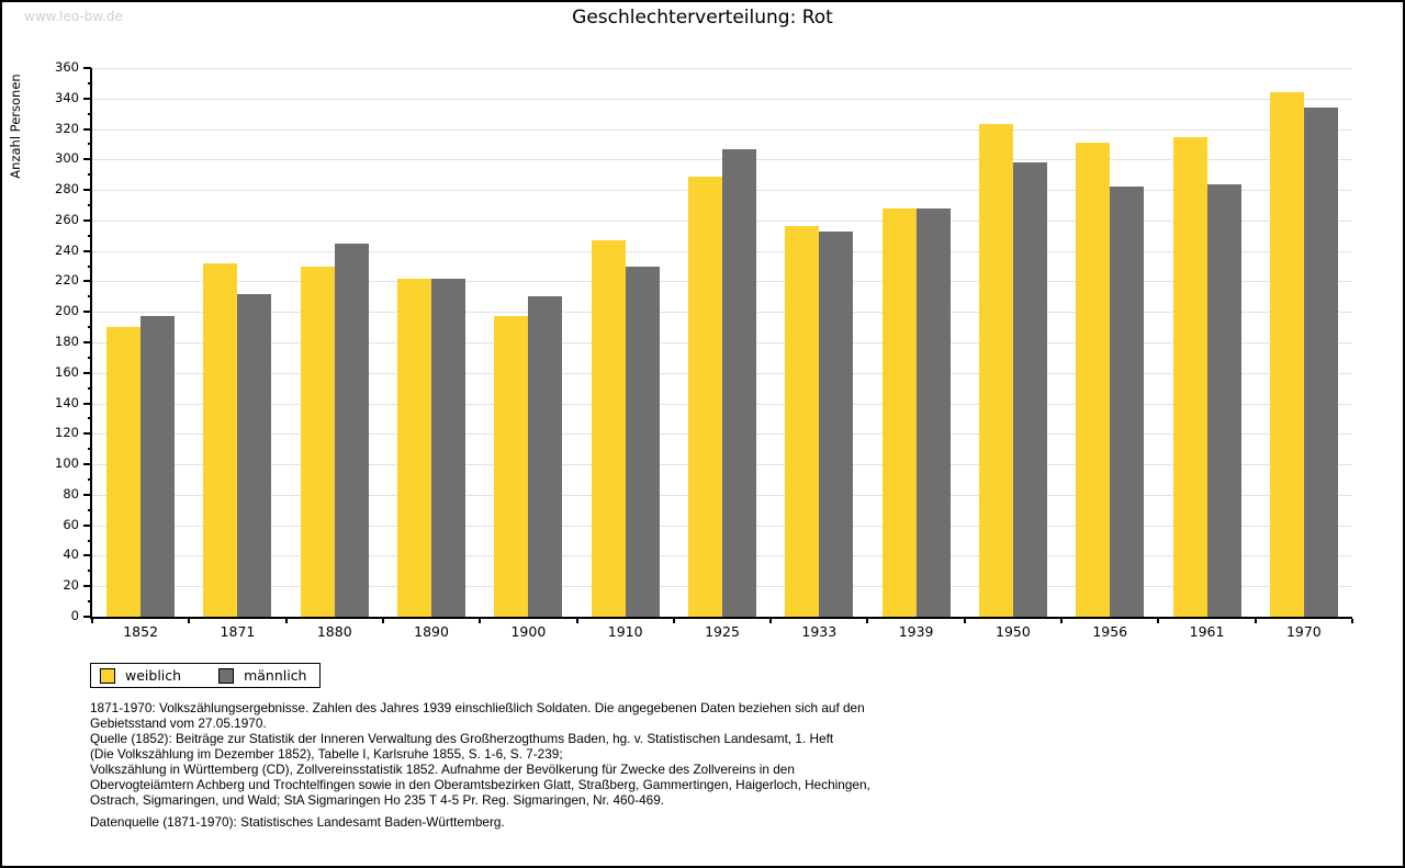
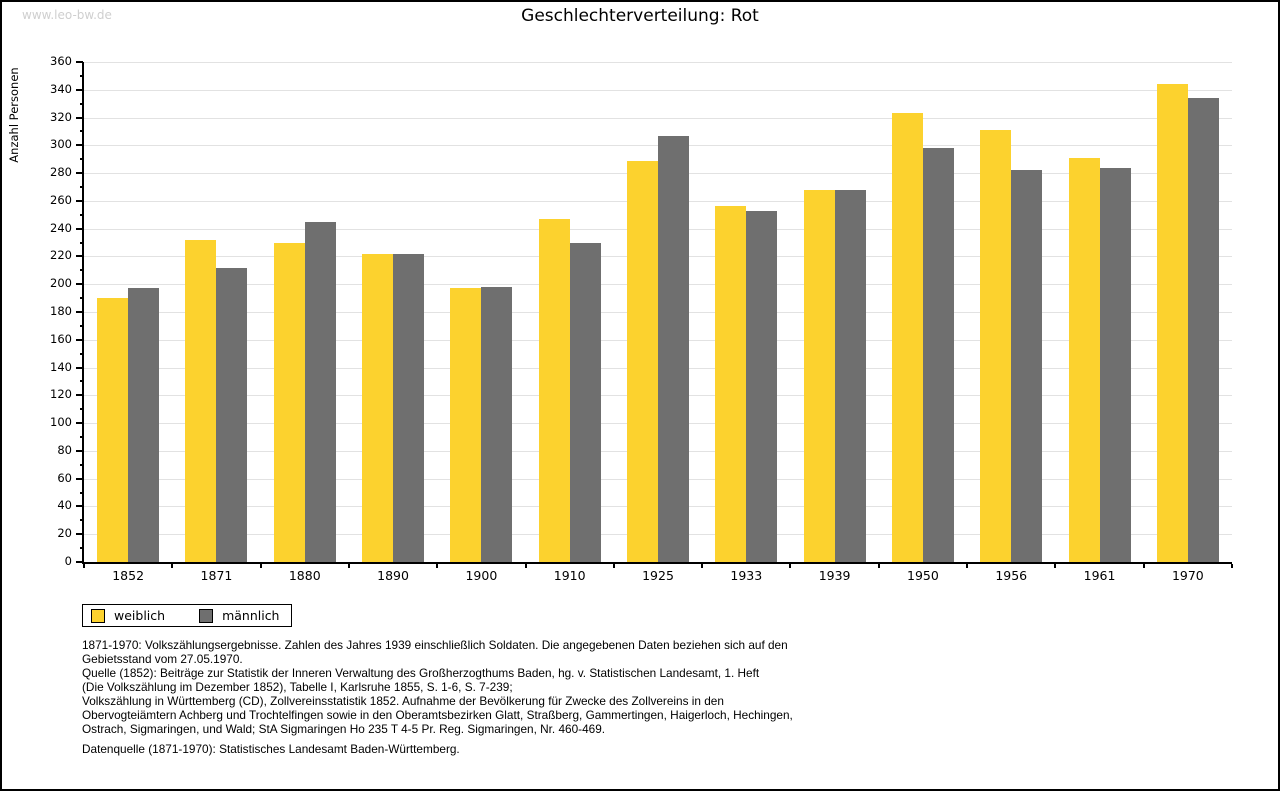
männlich/1900: 210 -> 198
weiblich/1961: 315 -> 291
